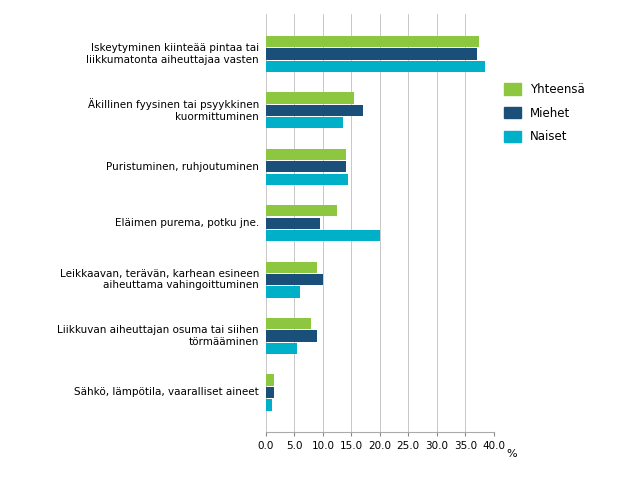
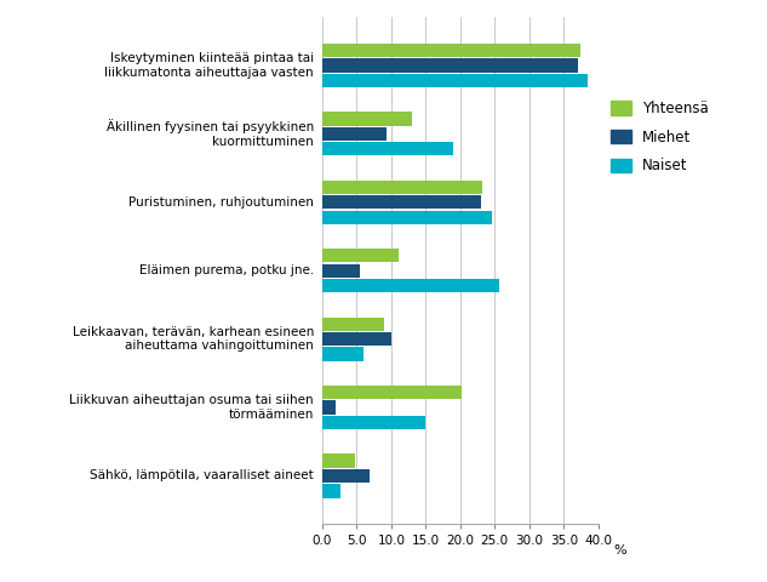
Yhteensä/Äkillinen fyysinen tai psyykkinen kuormittuminen: 15.5 -> 13.0
Miehet/Äkillinen fyysinen tai psyykkinen kuormittuminen: 17.0 -> 9.4
Naiset/Äkillinen fyysinen tai psyykkinen kuormittuminen: 13.5 -> 19.0
Yhteensä/Puristuminen, ruhjoutuminen: 14.0 -> 23.2
Miehet/Puristuminen, ruhjoutuminen: 14.0 -> 23.0
Naiset/Puristuminen, ruhjoutuminen: 14.5 -> 24.6
Yhteensä/Eläimen purema, potku jne.: 12.5 -> 11.0
Miehet/Eläimen purema, potku jne.: 9.5 -> 5.4
Naiset/Eläimen purema, potku jne.: 20.0 -> 25.6
Yhteensä/Liikkuvan aiheuttajan osuma tai siihen törmääminen: 8.0 -> 20.2
Miehet/Liikkuvan aiheuttajan osuma tai siihen törmääminen: 9.0 -> 2.0
Naiset/Liikkuvan aiheuttajan osuma tai siihen törmääminen: 5.5 -> 15.0
Yhteensä/Sähkö, lämpötila, vaaralliset aineet: 1.5 -> 4.8
Miehet/Sähkö, lämpötila, vaaralliset aineet: 1.5 -> 6.8
Naiset/Sähkö, lämpötila, vaaralliset aineet: 1.0 -> 2.6
